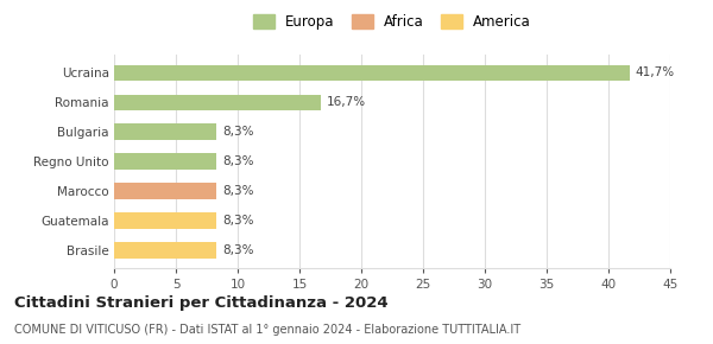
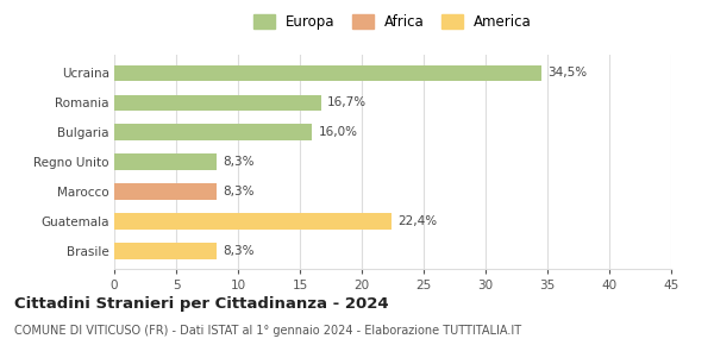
Ucraina: 41,7% -> 34,5%
Bulgaria: 8,3% -> 16,0%
Guatemala: 8,3% -> 22,4%
